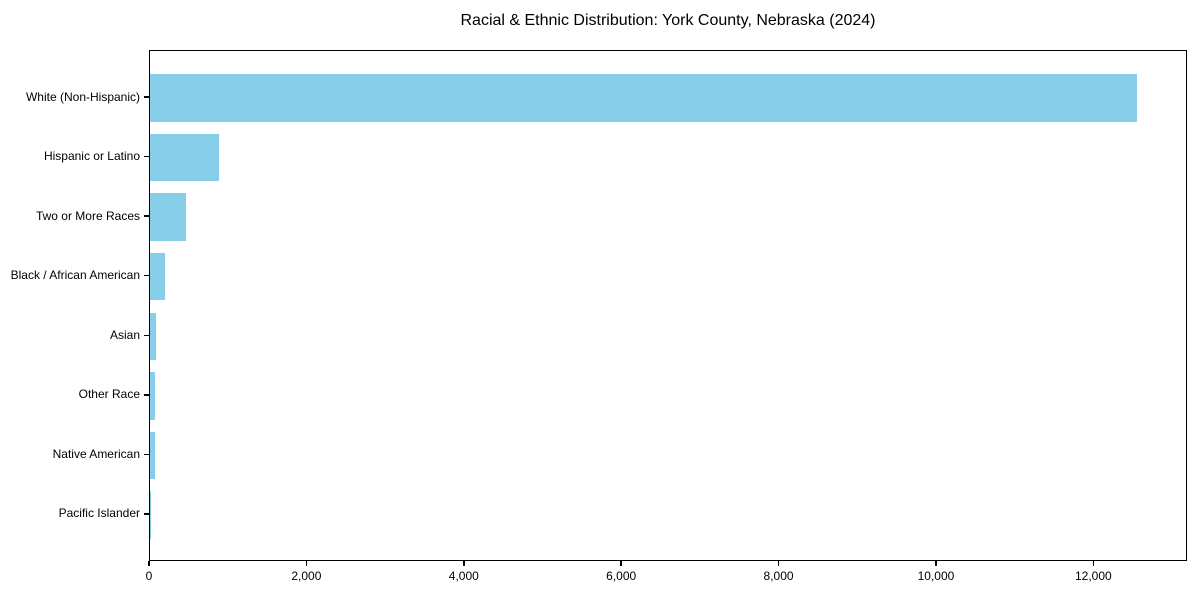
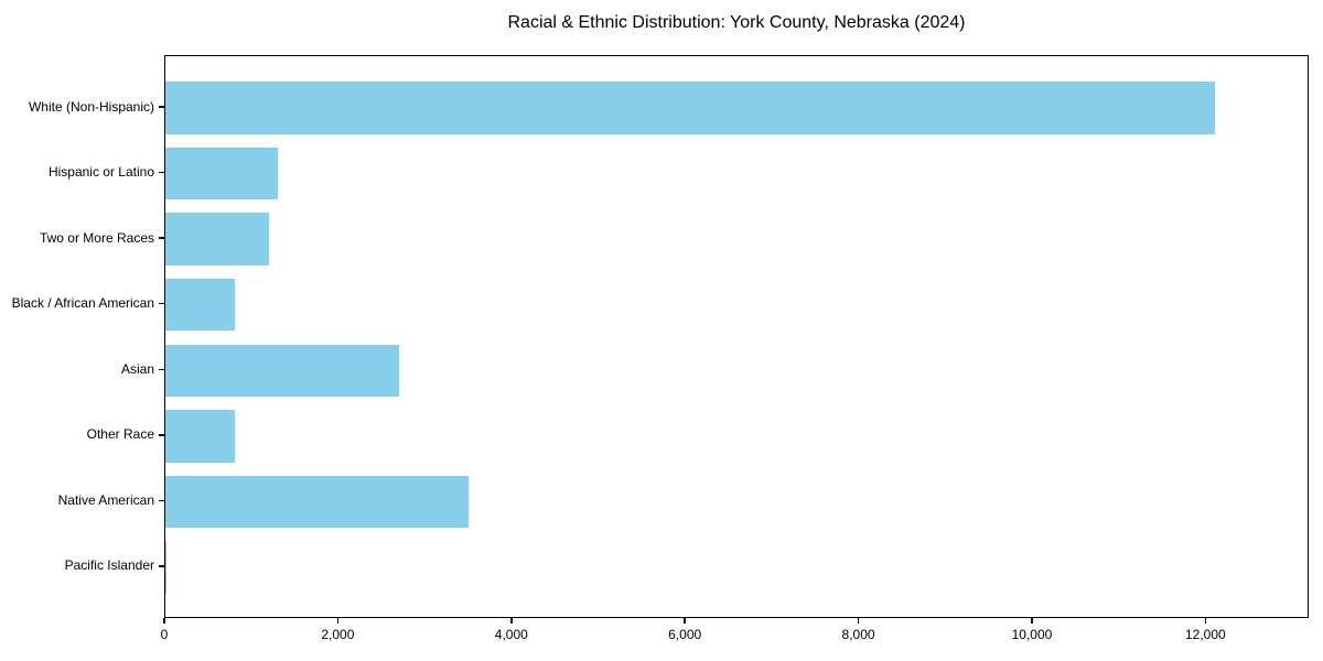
White (Non-Hispanic): 12500 -> 12100
Hispanic or Latino: 900 -> 1300
Two or More Races: 500 -> 1200
Black / African American: 200 -> 800
Asian: 100 -> 2700
Other Race: 100 -> 800
Native American: 100 -> 3500
